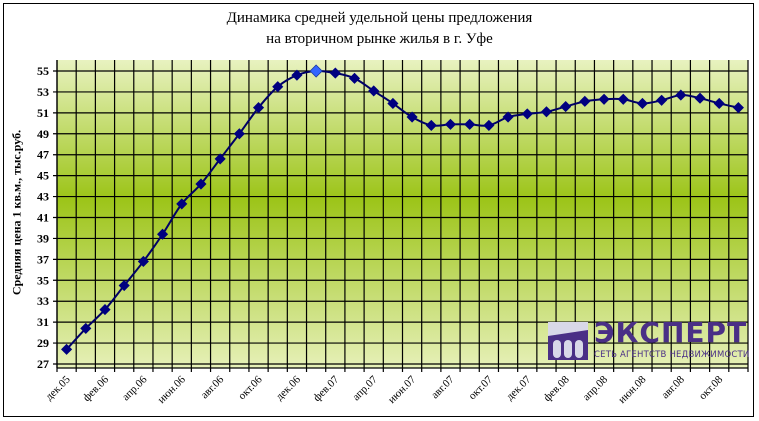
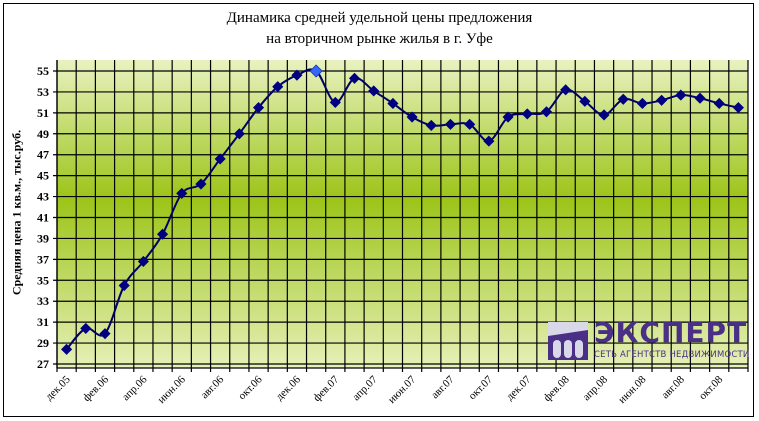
фев.06: 32.2 -> 29.9
июн.06: 42.3 -> 43.3
фев.07: 54.8 -> 52.0
окт.07: 49.8 -> 48.3
фев.08: 51.6 -> 53.2
апр.08: 52.3 -> 50.8
